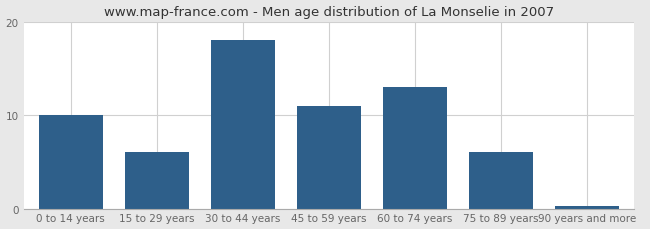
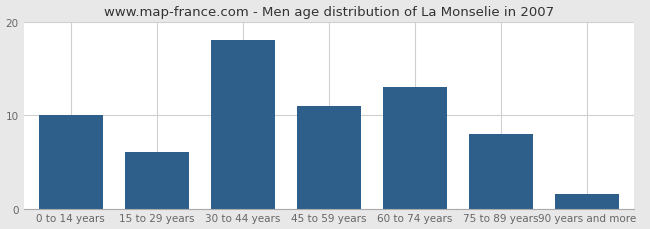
75 to 89 years: 6.0 -> 8.0
90 years and more: 0.3 -> 1.6
